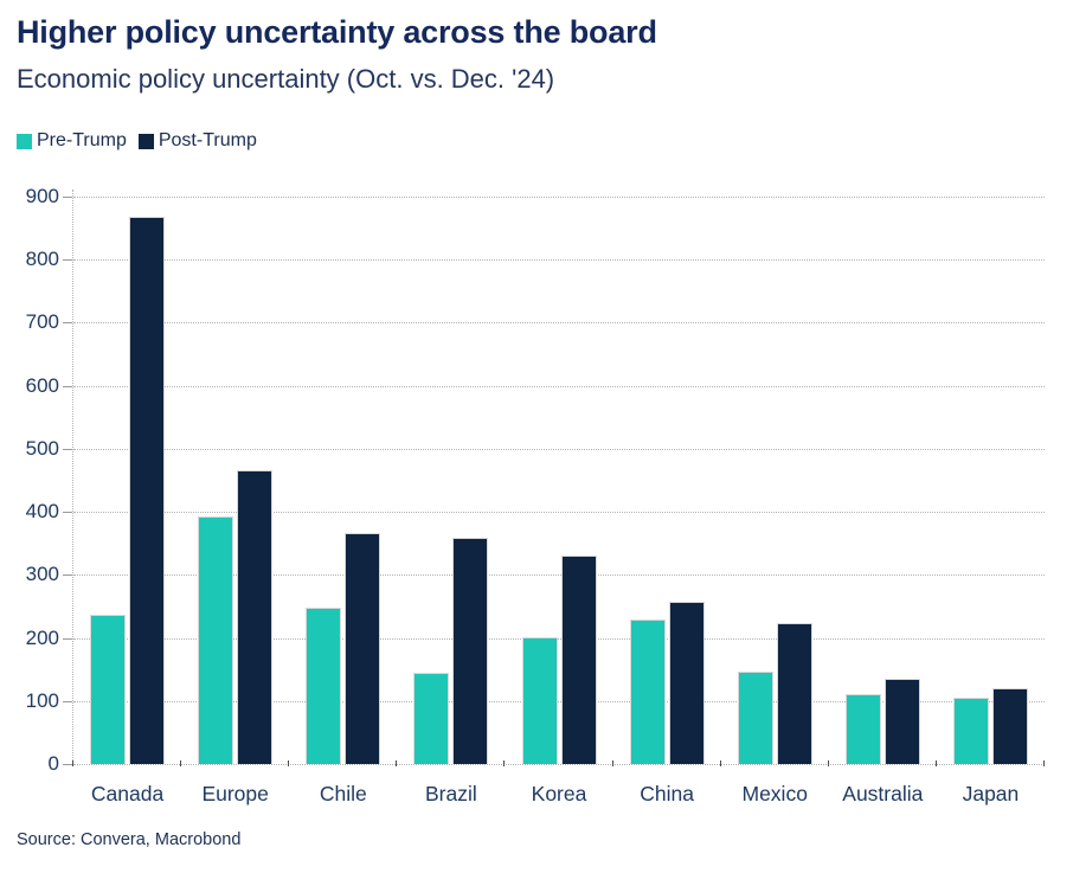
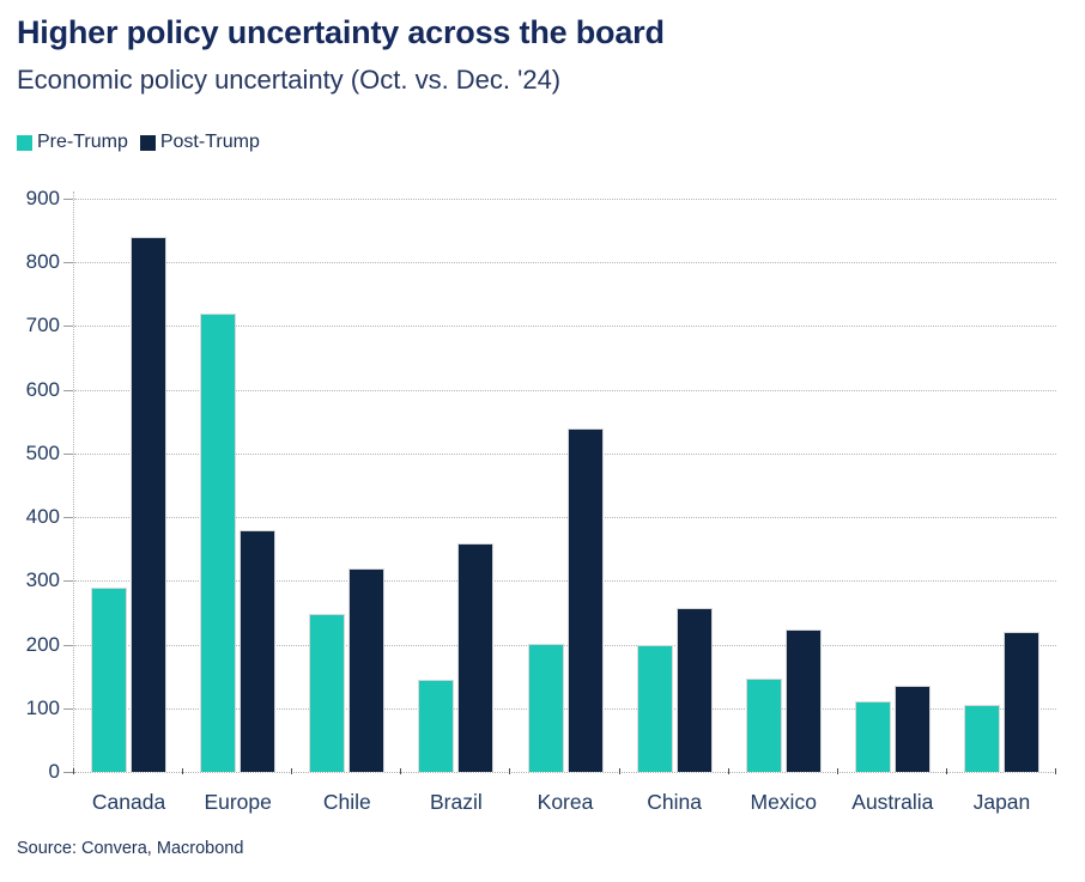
Pre-Trump/Canada: 240 -> 290
Post-Trump/Canada: 870 -> 840
Pre-Trump/Europe: 390 -> 720
Post-Trump/Europe: 470 -> 380
Post-Trump/Chile: 370 -> 320
Post-Trump/Korea: 330 -> 540
Pre-Trump/China: 230 -> 200
Post-Trump/Japan: 120 -> 220
